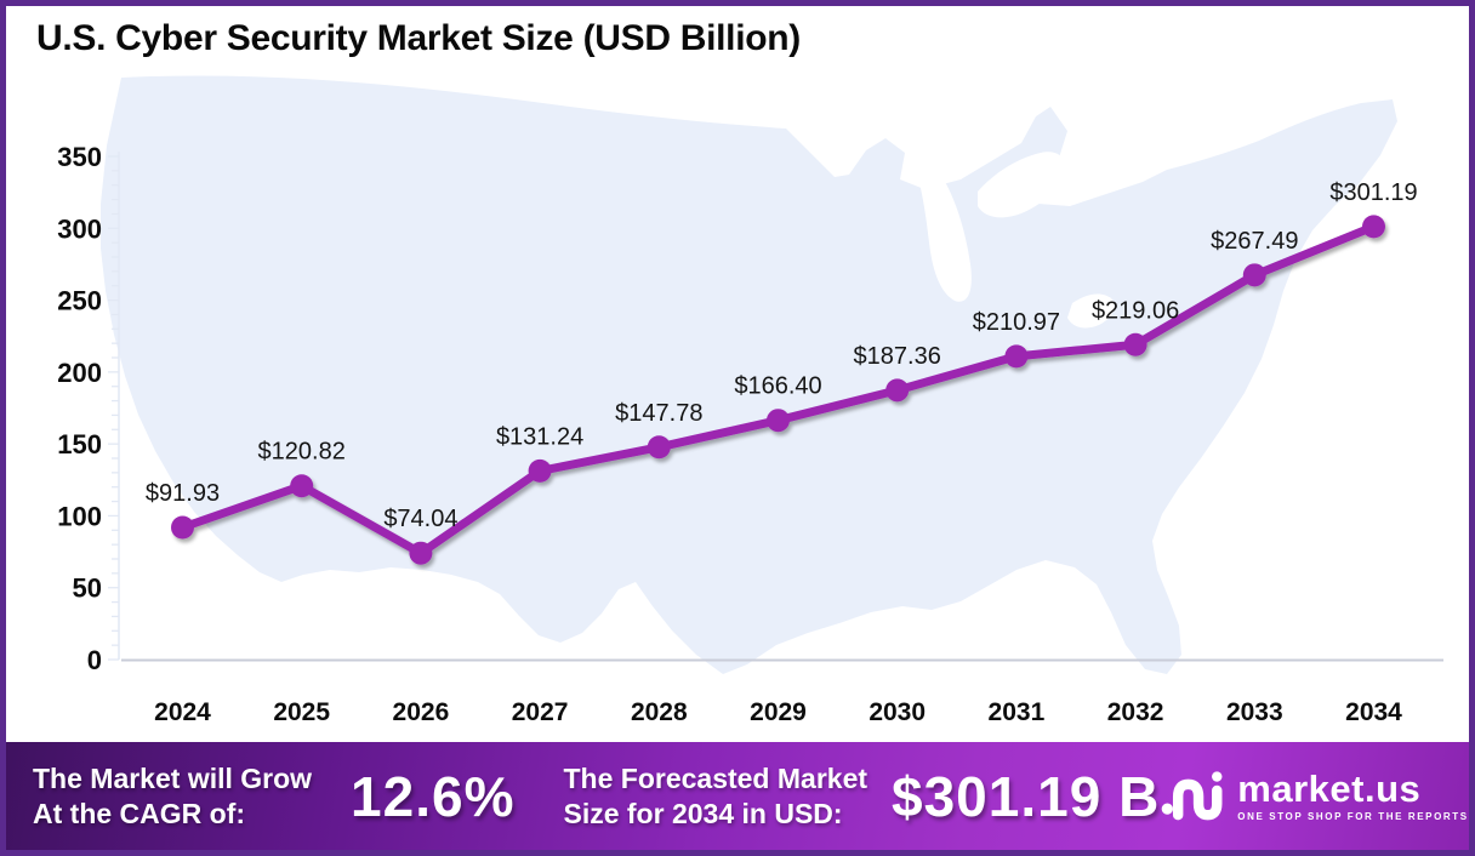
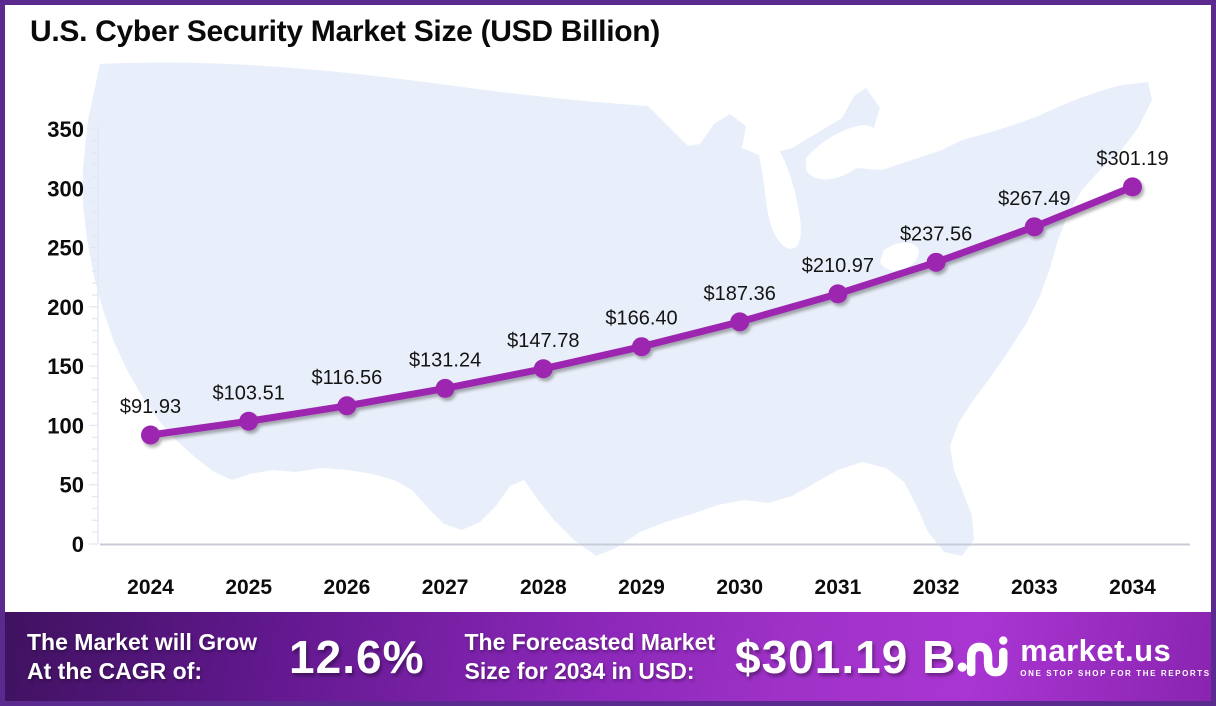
2025: $120.82 -> $103.51
2026: $74.04 -> $116.56
2032: $219.06 -> $237.56
